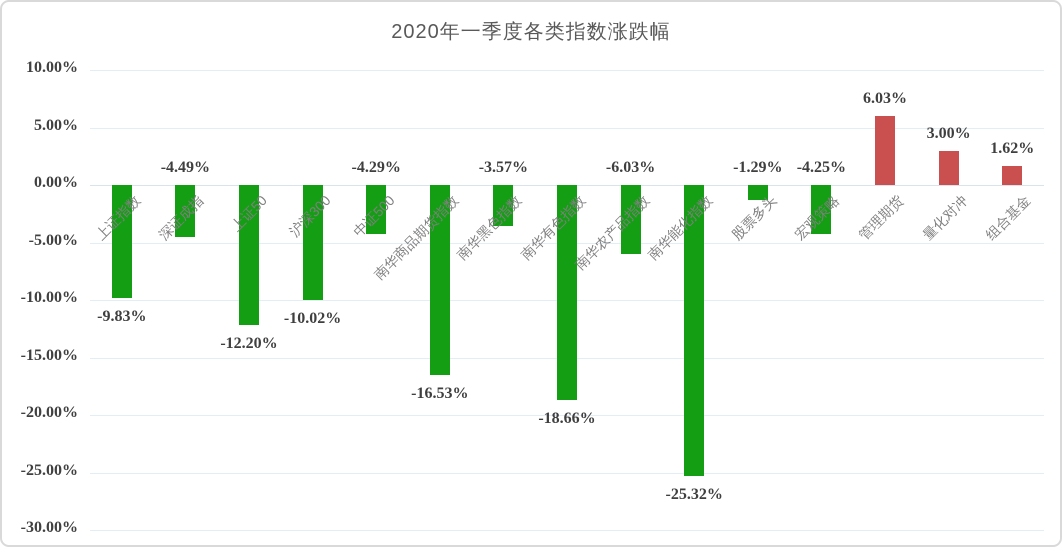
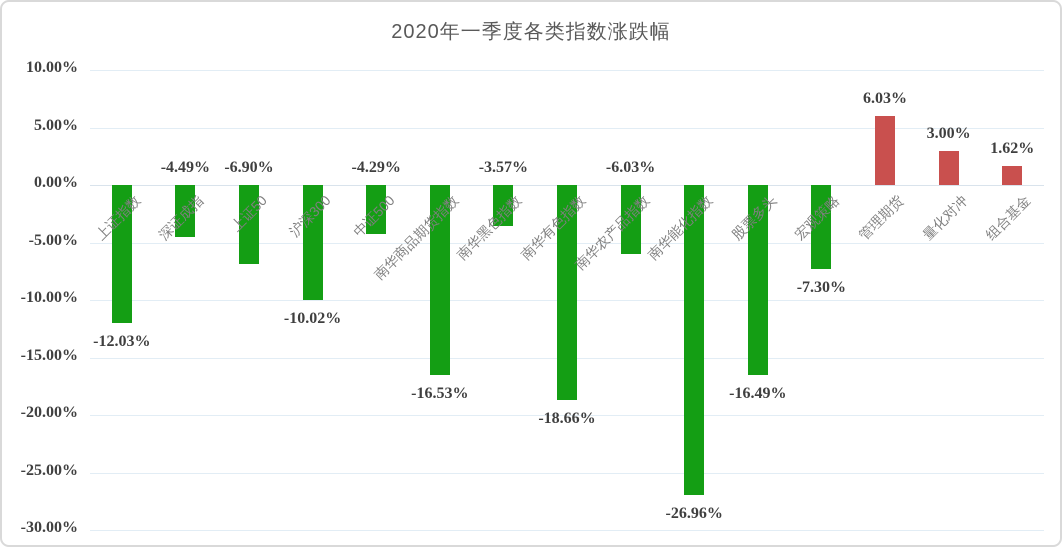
上证指数: -9.83% -> -12.03%
上证50: -12.20% -> -6.90%
南华能化指数: -25.32% -> -26.96%
股票多头: -1.29% -> -16.49%
宏观策略: -4.25% -> -7.30%
